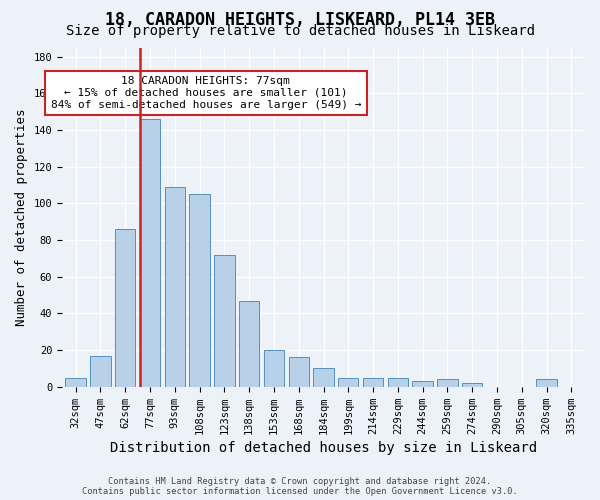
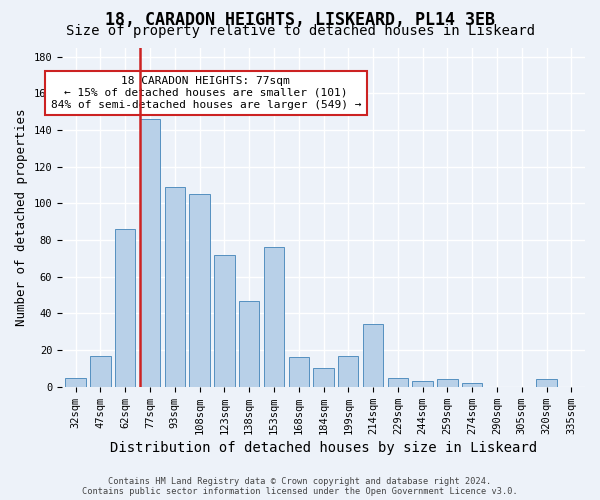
153sqm: 20 -> 76
199sqm: 5 -> 17
214sqm: 5 -> 34
